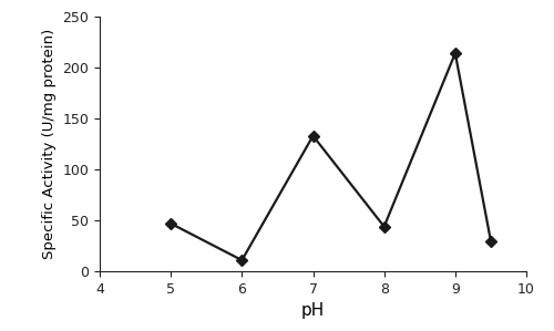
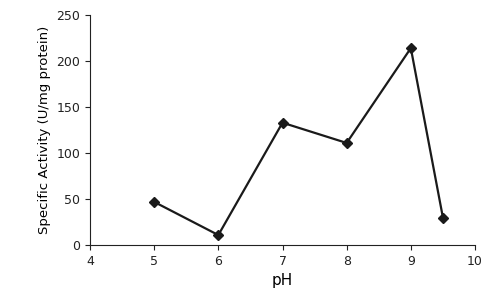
8: 44 -> 111
